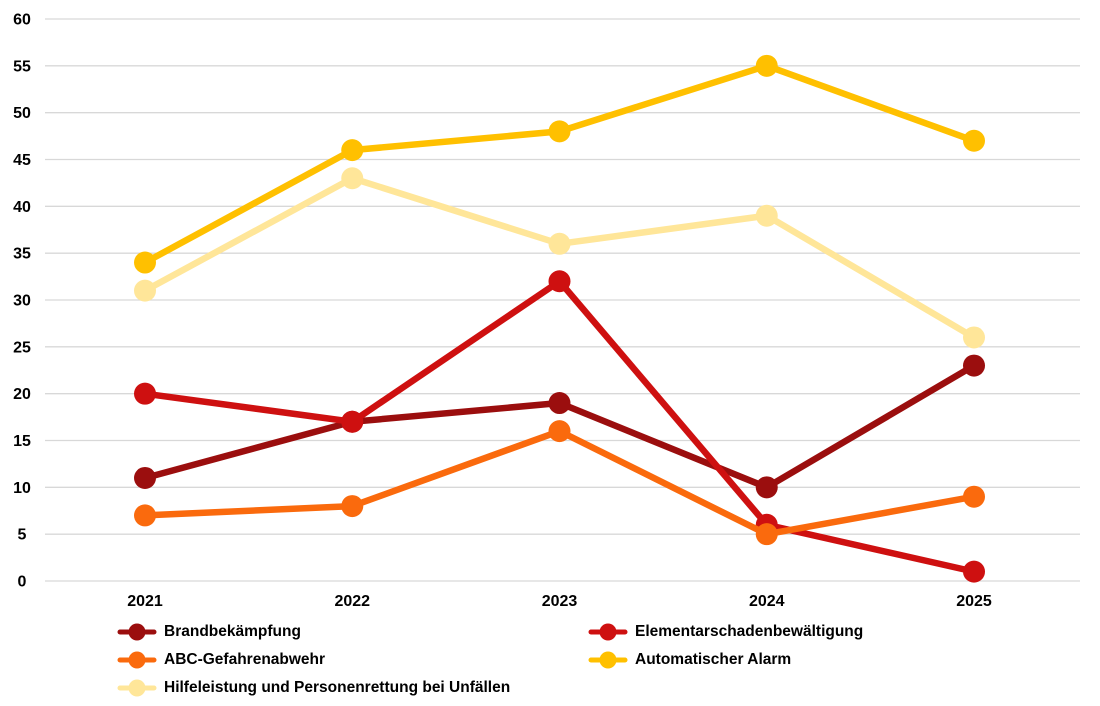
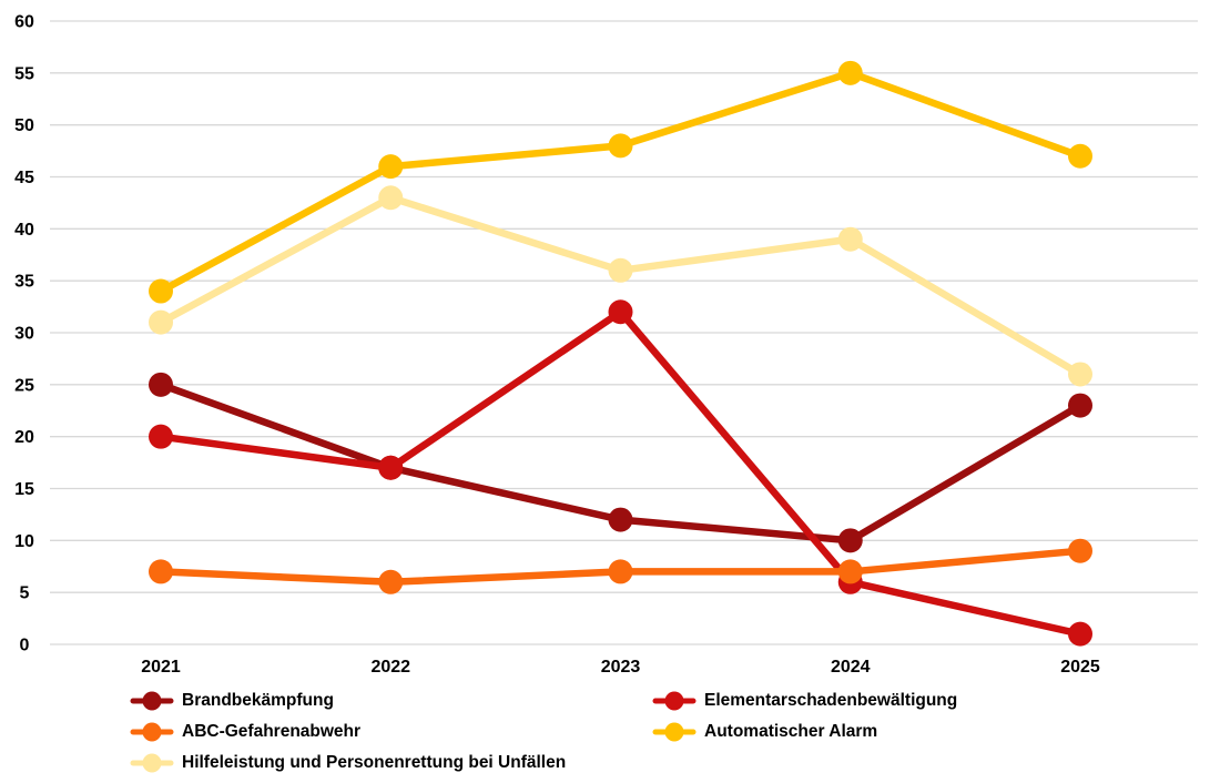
Brandbekämpfung/2021: 11 -> 25
ABC-Gefahrenabwehr/2022: 8 -> 6
Brandbekämpfung/2023: 19 -> 12
ABC-Gefahrenabwehr/2023: 16 -> 7
ABC-Gefahrenabwehr/2024: 5 -> 7
